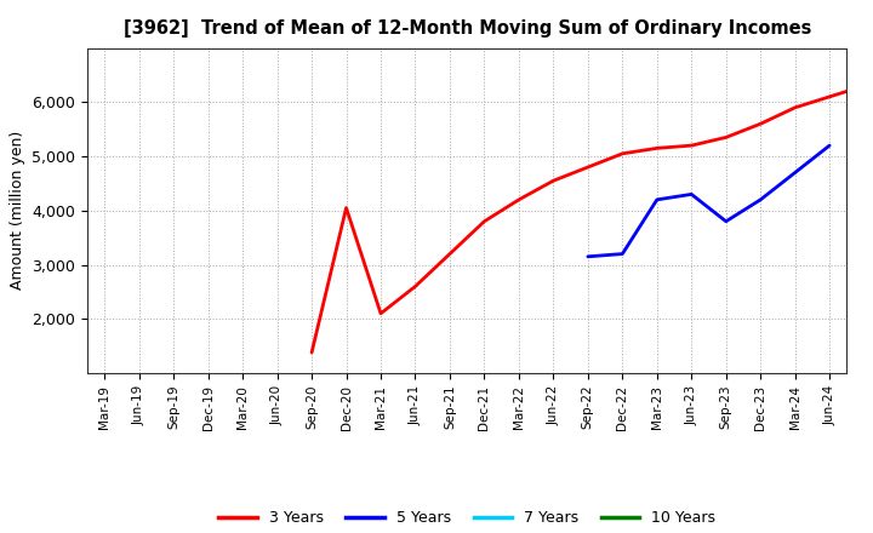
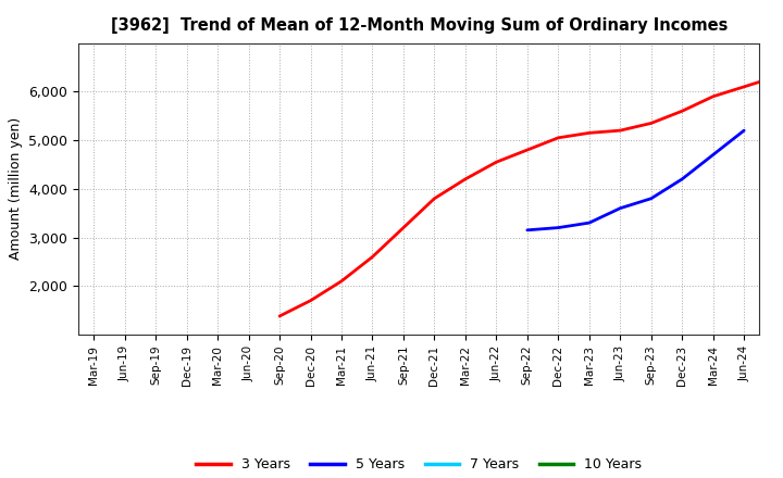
3 Years/Dec-20: 4,050 -> 1,700
5 Years/Mar-23: 4,200 -> 3,300
5 Years/Jun-23: 4,300 -> 3,600
